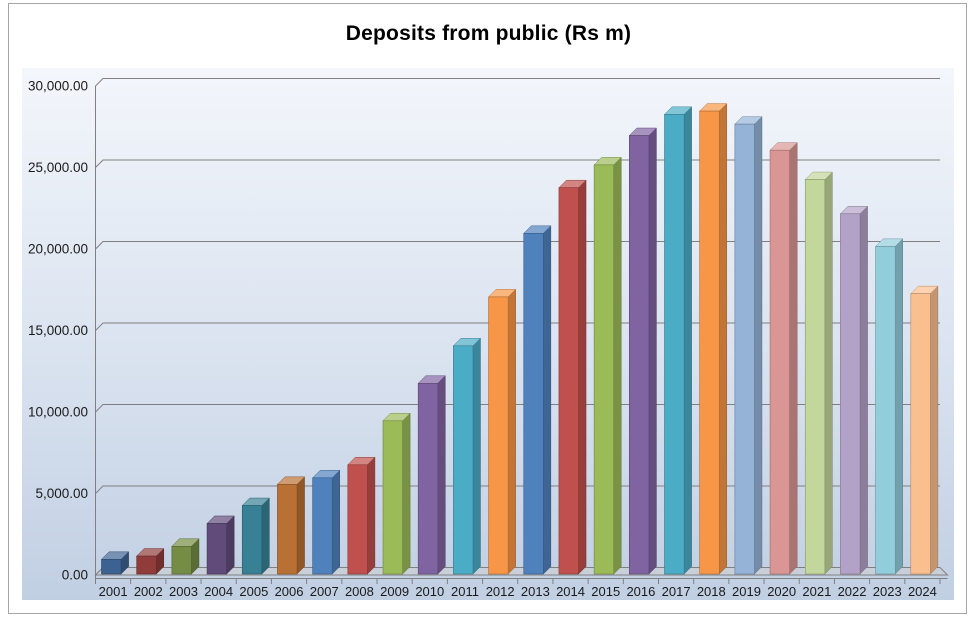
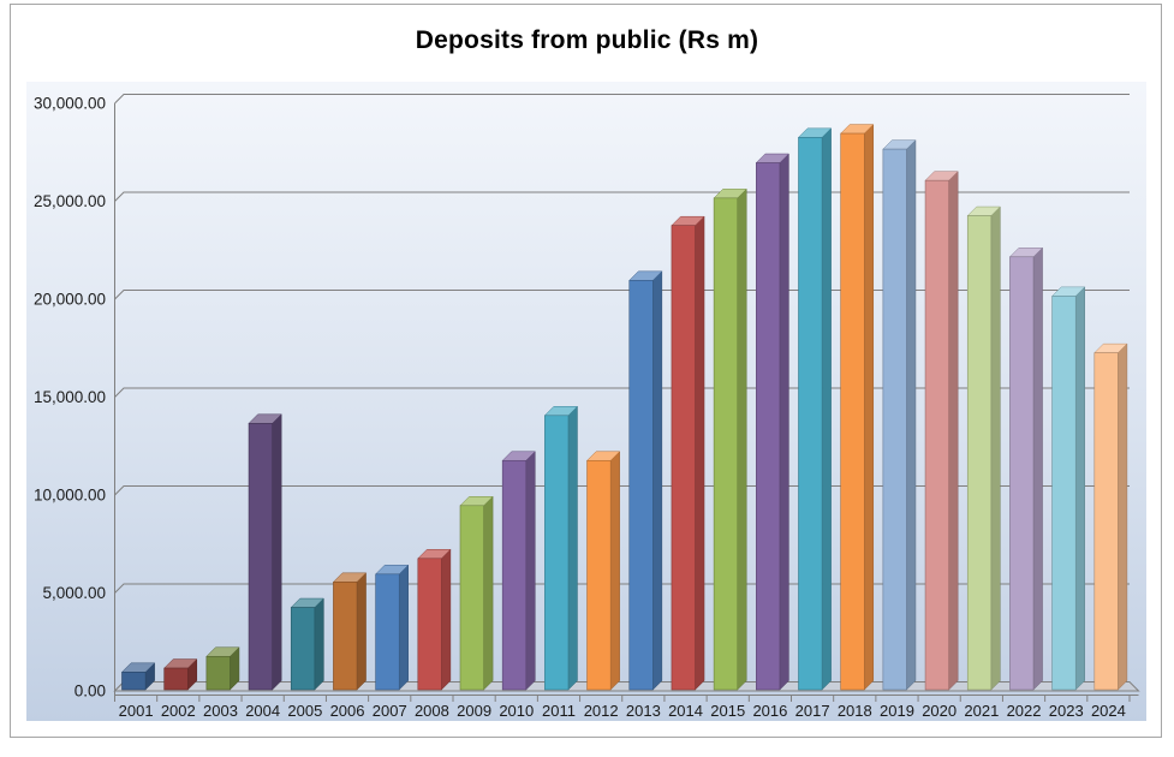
2004: 3100 -> 13600
2012: 17000 -> 11700
